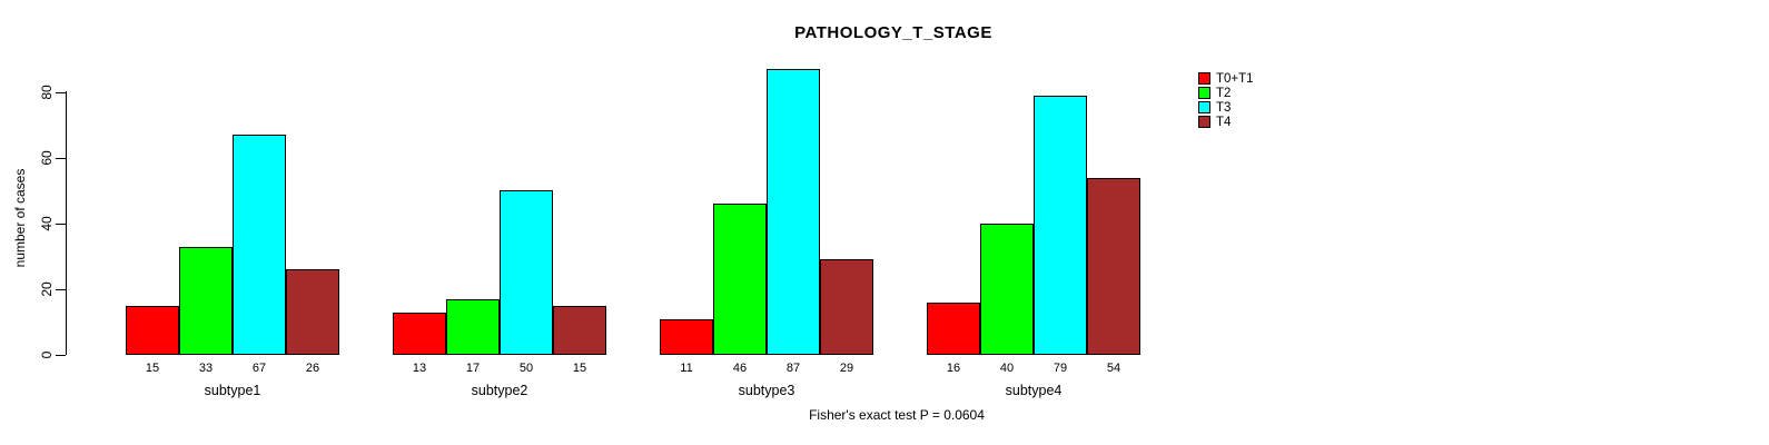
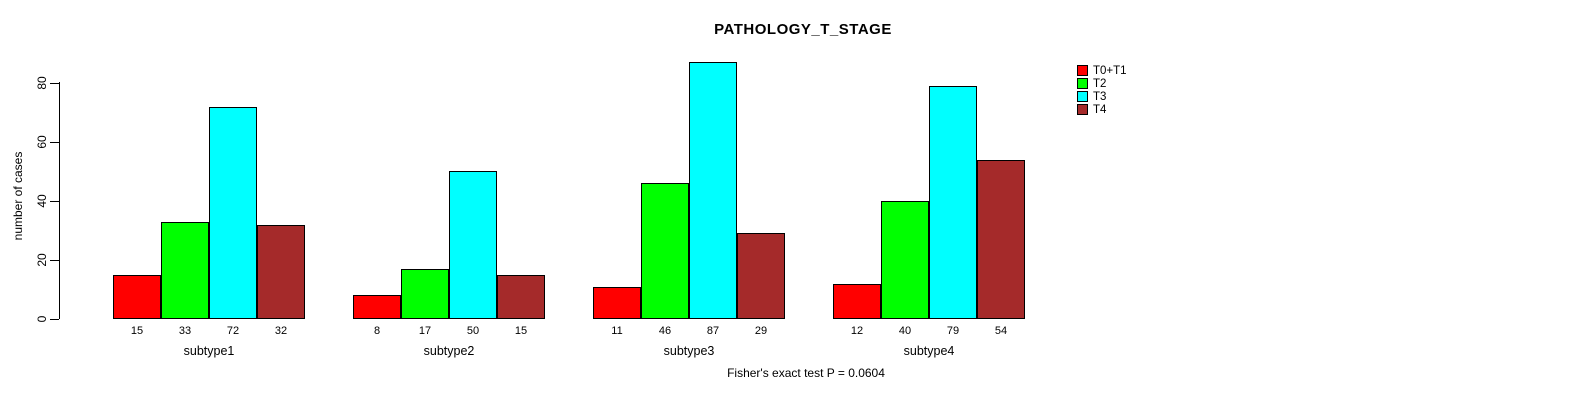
T3/subtype1: 67 -> 72
T4/subtype1: 26 -> 32
T0+T1/subtype2: 13 -> 8
T0+T1/subtype4: 16 -> 12
